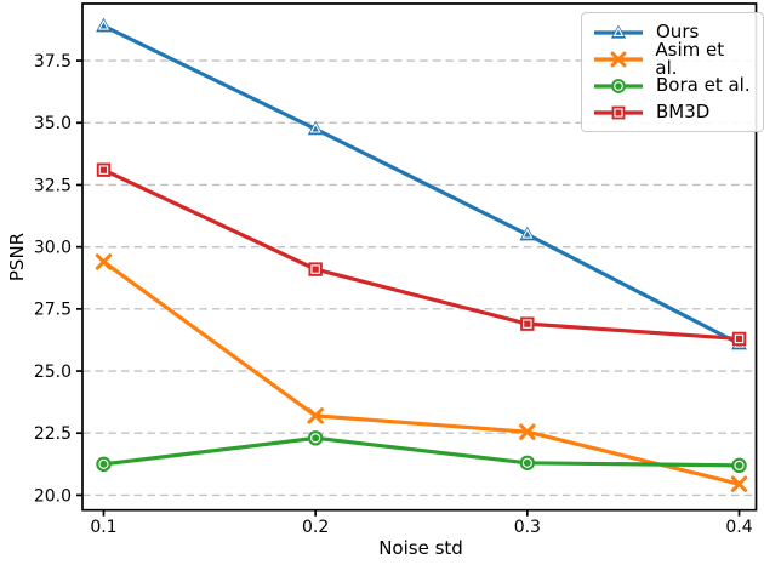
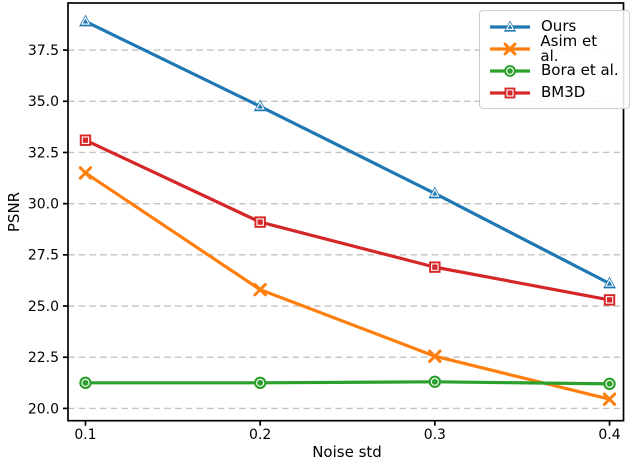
Asim et al./0.1: 29.4 -> 31.5
Asim et al./0.2: 23.2 -> 25.8
Bora et al./0.2: 22.3 -> 21.2
BM3D/0.4: 26.3 -> 25.3
